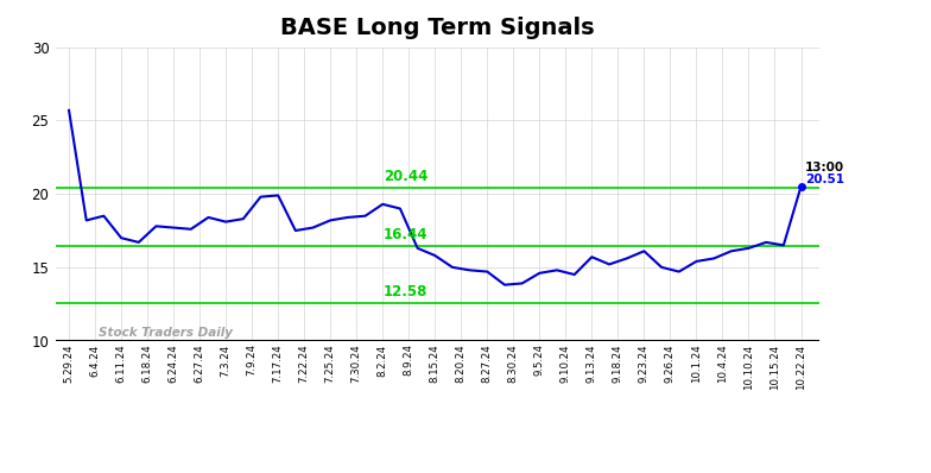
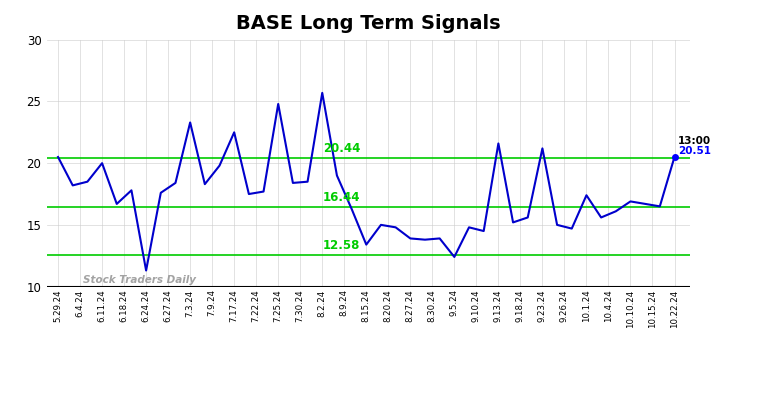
5.29.24: 25.7 -> 20.5
6.11.24: 17.0 -> 20.0
6.24.24: 17.7 -> 11.3
7.3.24: 18.1 -> 23.3
7.17.24: 19.9 -> 22.5
7.25.24: 18.2 -> 24.8
8.2.24: 19.3 -> 25.7
8.15.24: 15.8 -> 13.4
8.27.24: 14.7 -> 13.9
9.5.24: 14.6 -> 12.4
9.13.24: 15.7 -> 21.6
9.23.24: 16.1 -> 21.2
10.1.24: 15.4 -> 17.4
10.10.24: 16.3 -> 16.9
